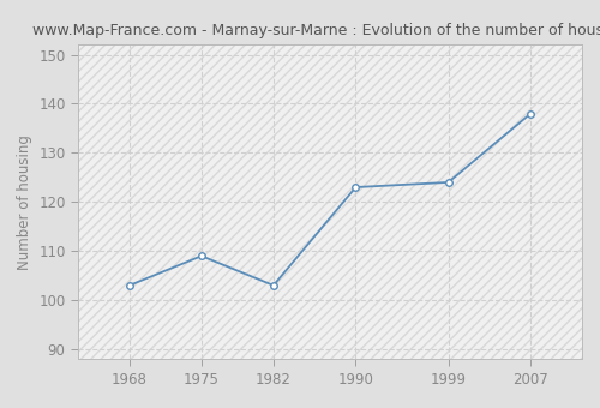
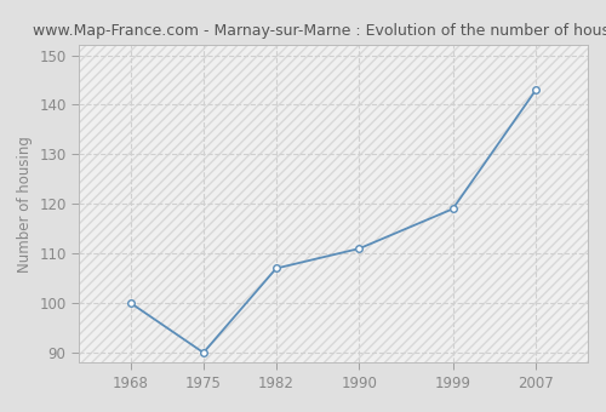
1968: 103 -> 100
1975: 109 -> 90
1982: 103 -> 107
1990: 123 -> 111
1999: 124 -> 119
2007: 138 -> 143
